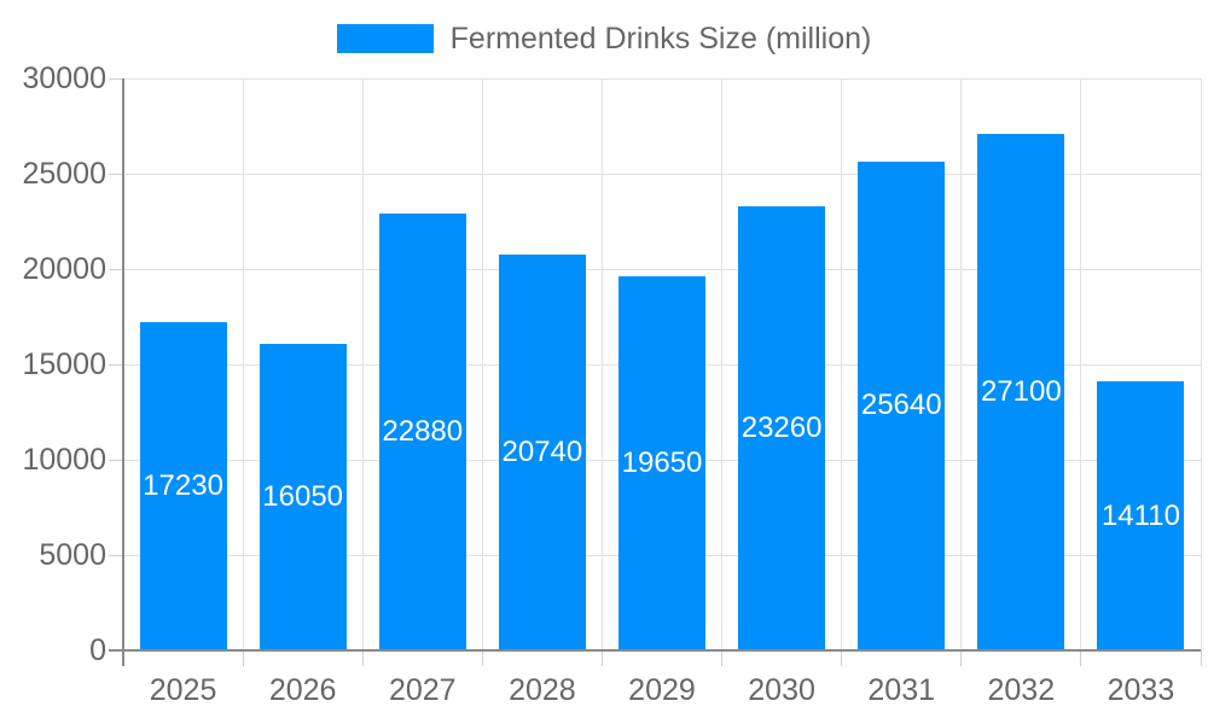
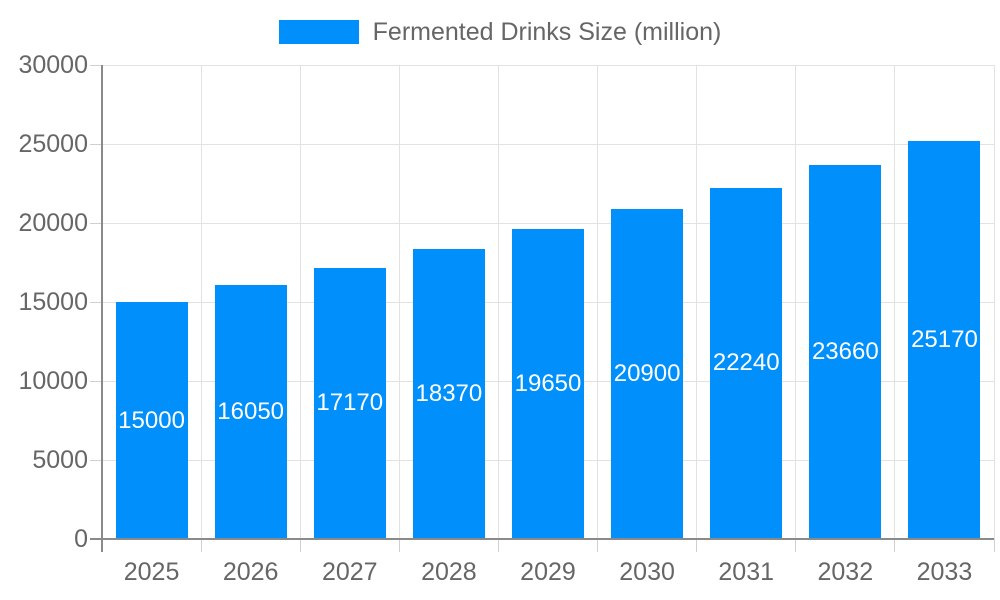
2025: 17230 -> 15000
2027: 22880 -> 17170
2028: 20740 -> 18370
2030: 23260 -> 20900
2031: 25640 -> 22240
2032: 27100 -> 23660
2033: 14110 -> 25170
